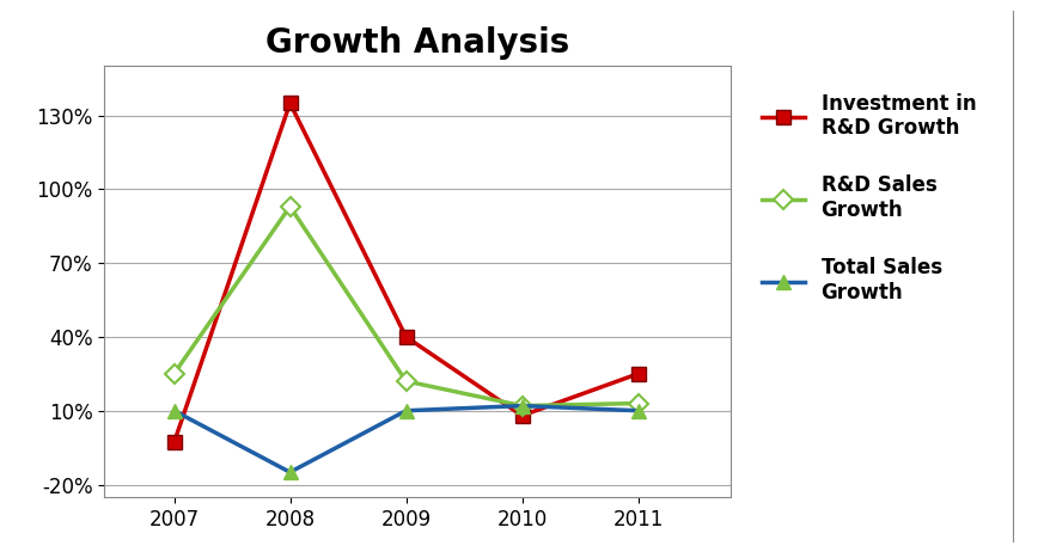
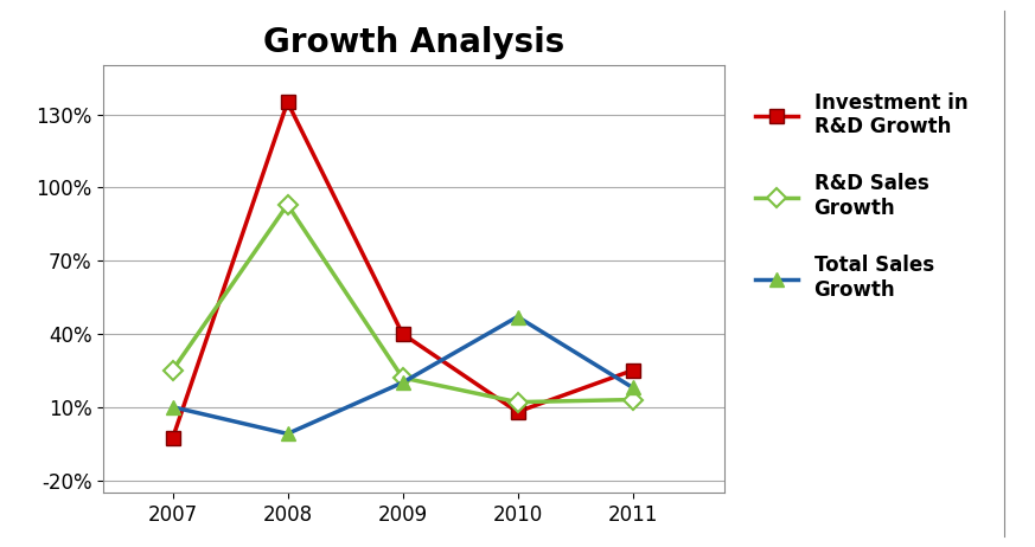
Total Sales Growth/2008: -15% -> -1%
Total Sales Growth/2009: 10% -> 20%
Total Sales Growth/2010: 12% -> 47%
Total Sales Growth/2011: 10% -> 18%
